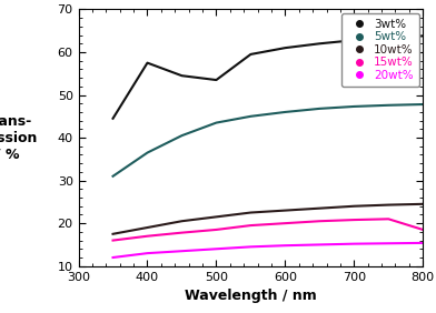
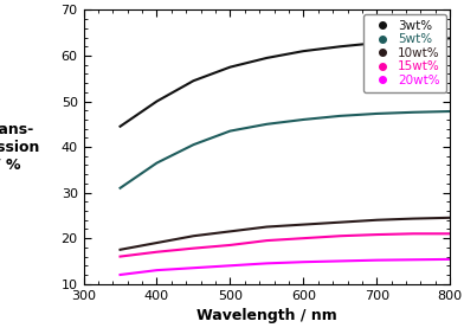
3wt%/400: 57.5 -> 50.0
3wt%/500: 53.5 -> 57.5
15wt%/800: 18.5 -> 21.0
